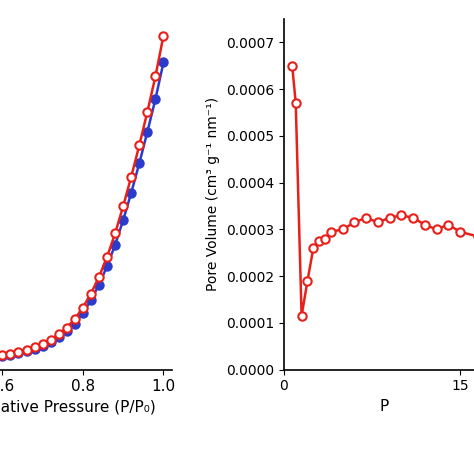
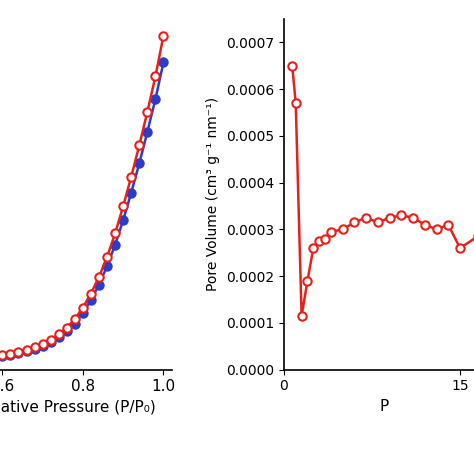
15: 0.000295 -> 0.000260
